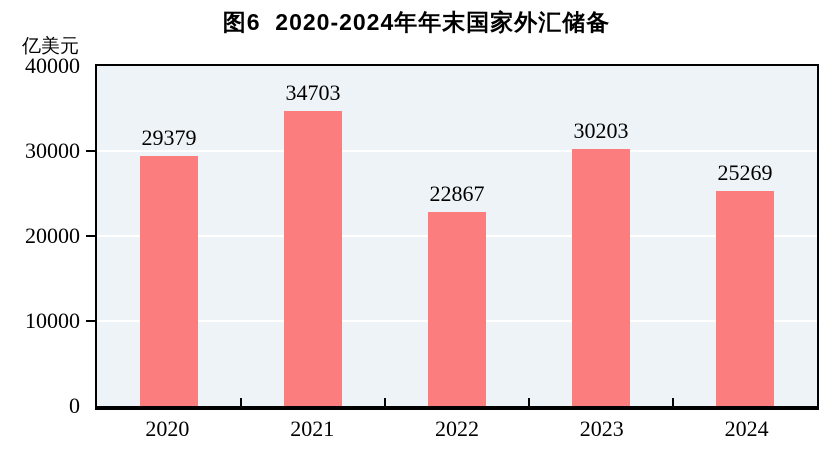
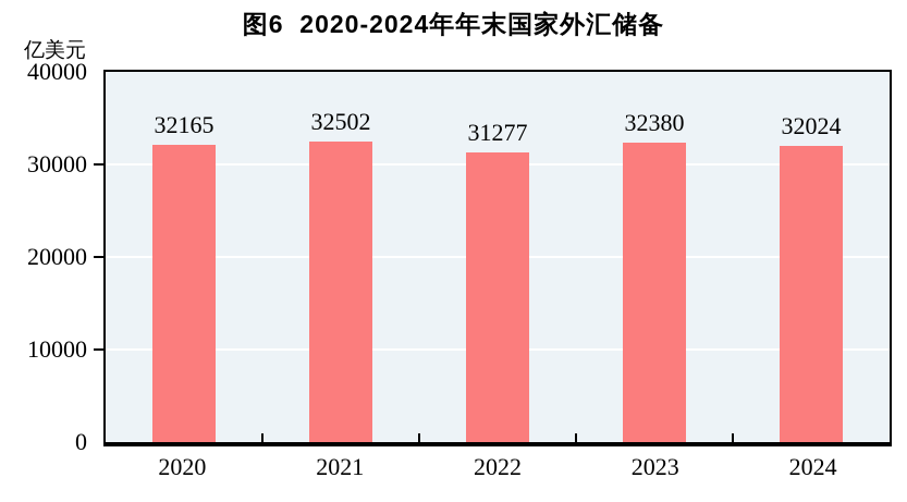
2020: 29379 -> 32165
2021: 34703 -> 32502
2022: 22867 -> 31277
2023: 30203 -> 32380
2024: 25269 -> 32024
